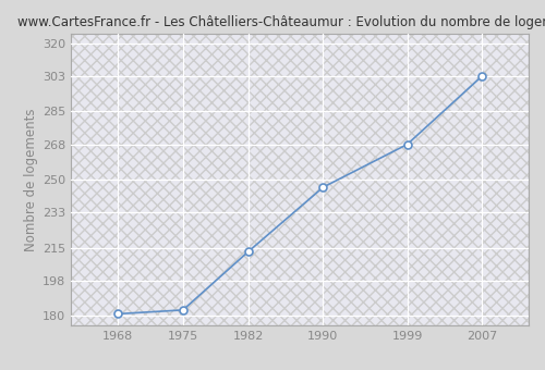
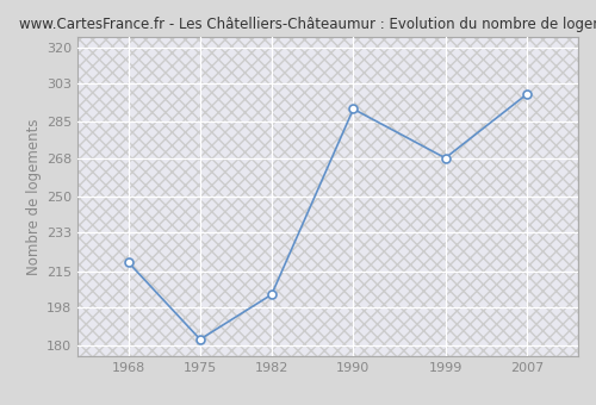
1968: 181 -> 219
1982: 213 -> 204
1990: 246 -> 291
2007: 303 -> 298
